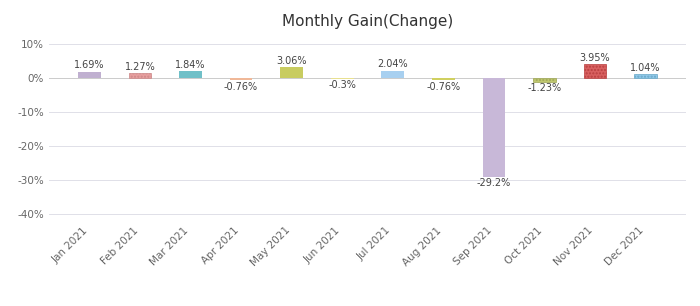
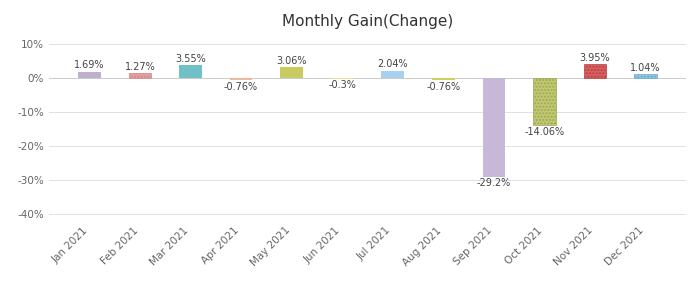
Mar 2021: 1.84% -> 3.55%
Oct 2021: -1.23% -> -14.06%
